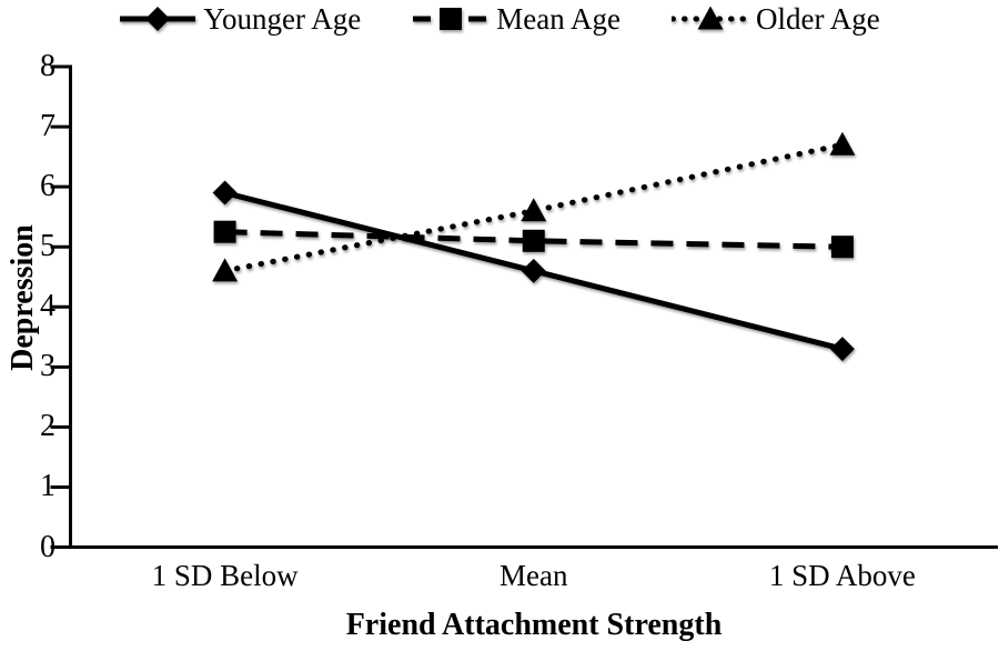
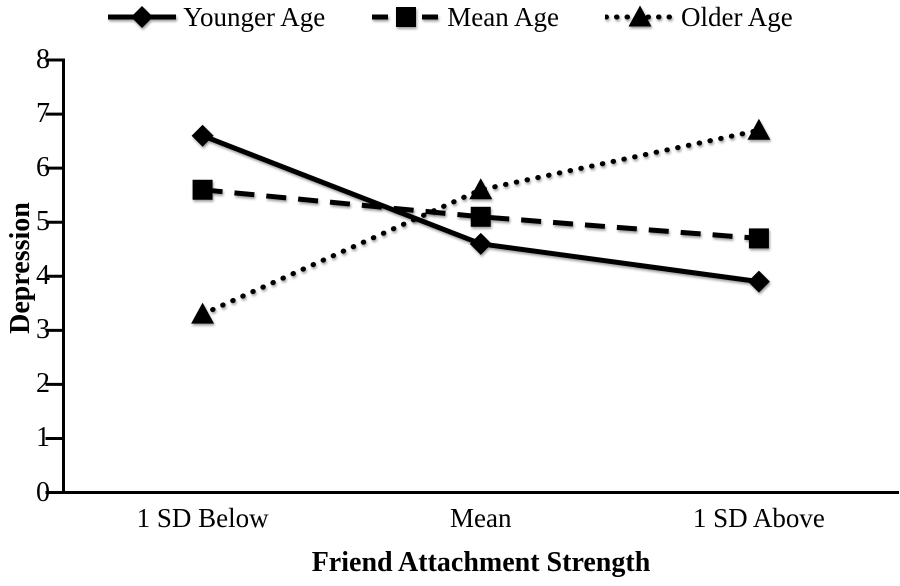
Younger Age/1 SD Below: 5.9 -> 6.6
Mean Age/1 SD Below: 5.2 -> 5.6
Older Age/1 SD Below: 4.6 -> 3.3
Younger Age/1 SD Above: 3.3 -> 3.9
Mean Age/1 SD Above: 5.0 -> 4.7
